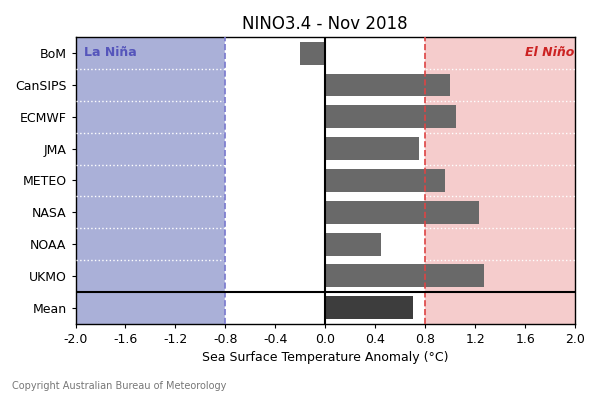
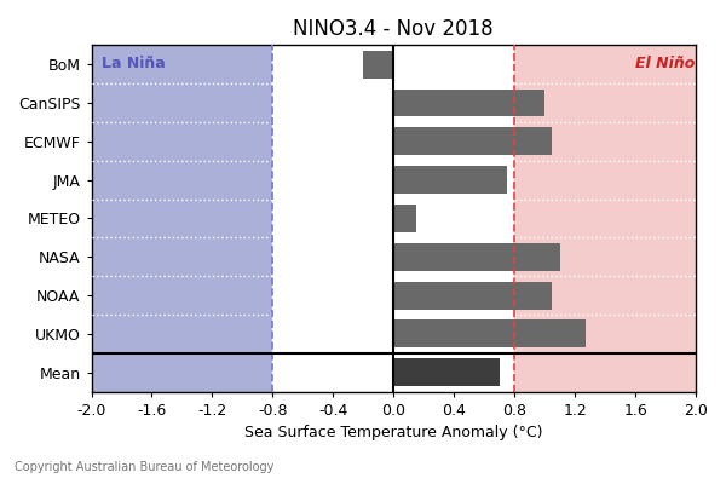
METEO: 0.96 -> 0.15
NASA: 1.23 -> 1.10
NOAA: 0.45 -> 1.05
